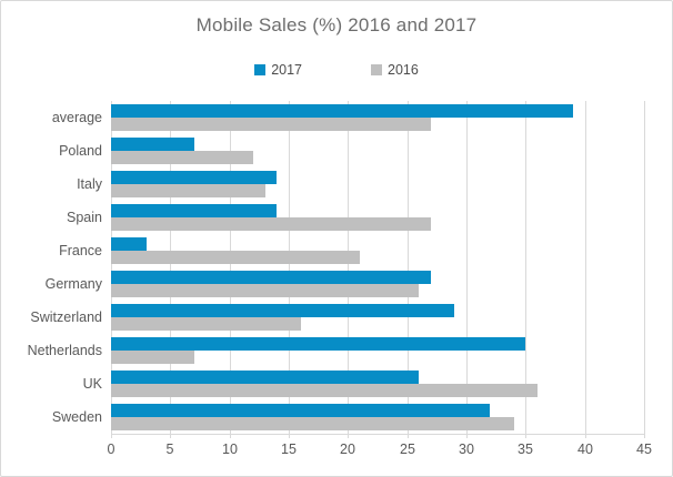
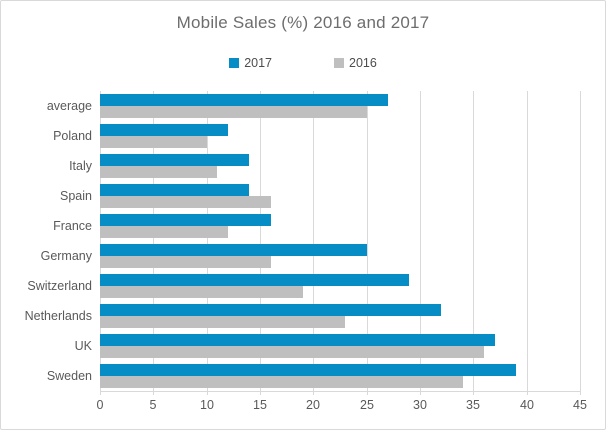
2017/average: 39 -> 27
2016/average: 27 -> 25
2017/Poland: 7 -> 12
2016/Poland: 12 -> 10
2016/Italy: 13 -> 11
2016/Spain: 27 -> 16
2017/France: 3 -> 16
2016/France: 21 -> 12
2017/Germany: 27 -> 25
2016/Germany: 26 -> 16
2016/Switzerland: 16 -> 19
2017/Netherlands: 35 -> 32
2016/Netherlands: 7 -> 23
2017/UK: 26 -> 37
2017/Sweden: 32 -> 39
